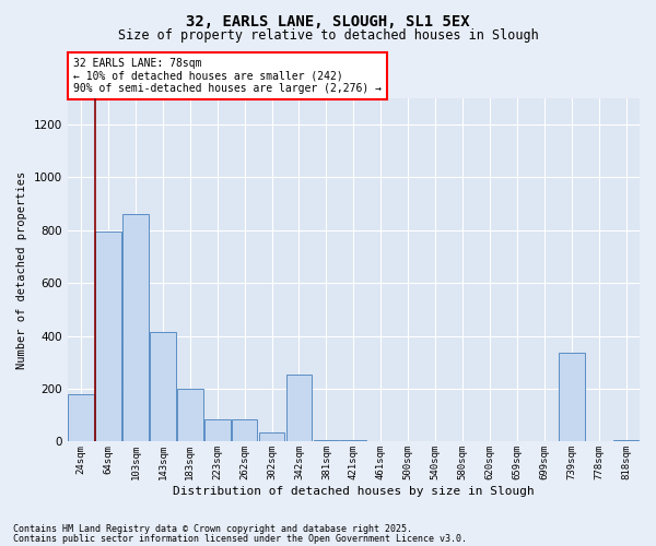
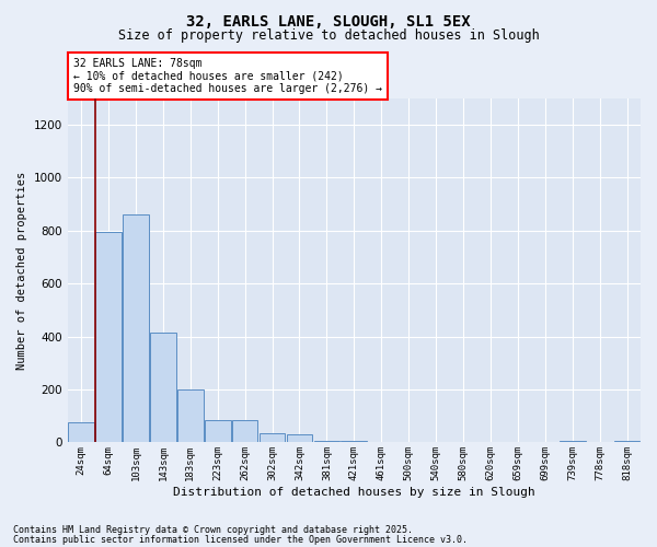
24sqm: 180 -> 75
342sqm: 255 -> 30
739sqm: 335 -> 5
